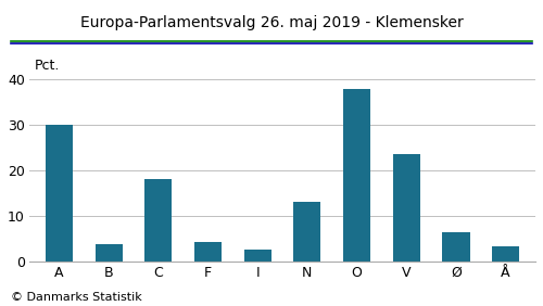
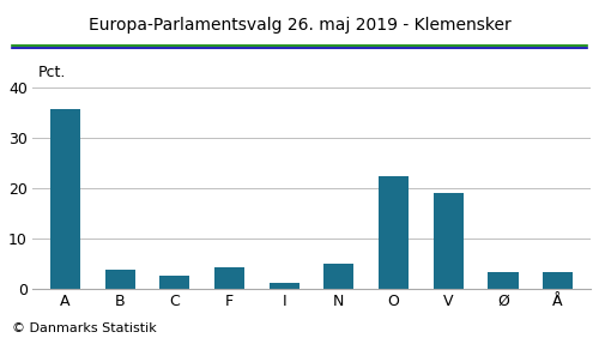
A: 30.0 -> 35.8
C: 18.0 -> 2.6
I: 2.5 -> 1.1
N: 13.0 -> 5.0
O: 38.0 -> 22.4
V: 23.5 -> 19.0
Ø: 6.5 -> 3.3
